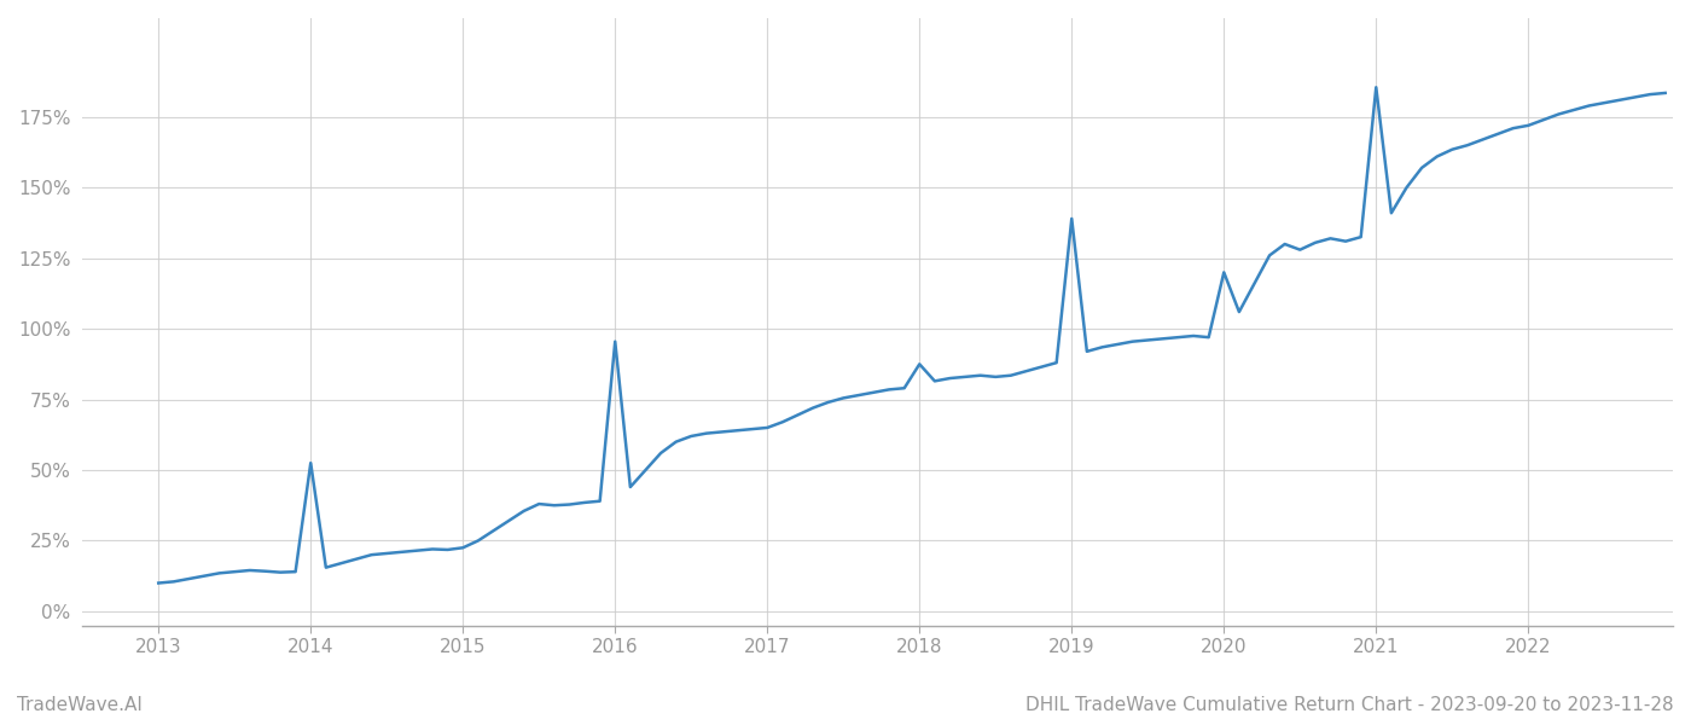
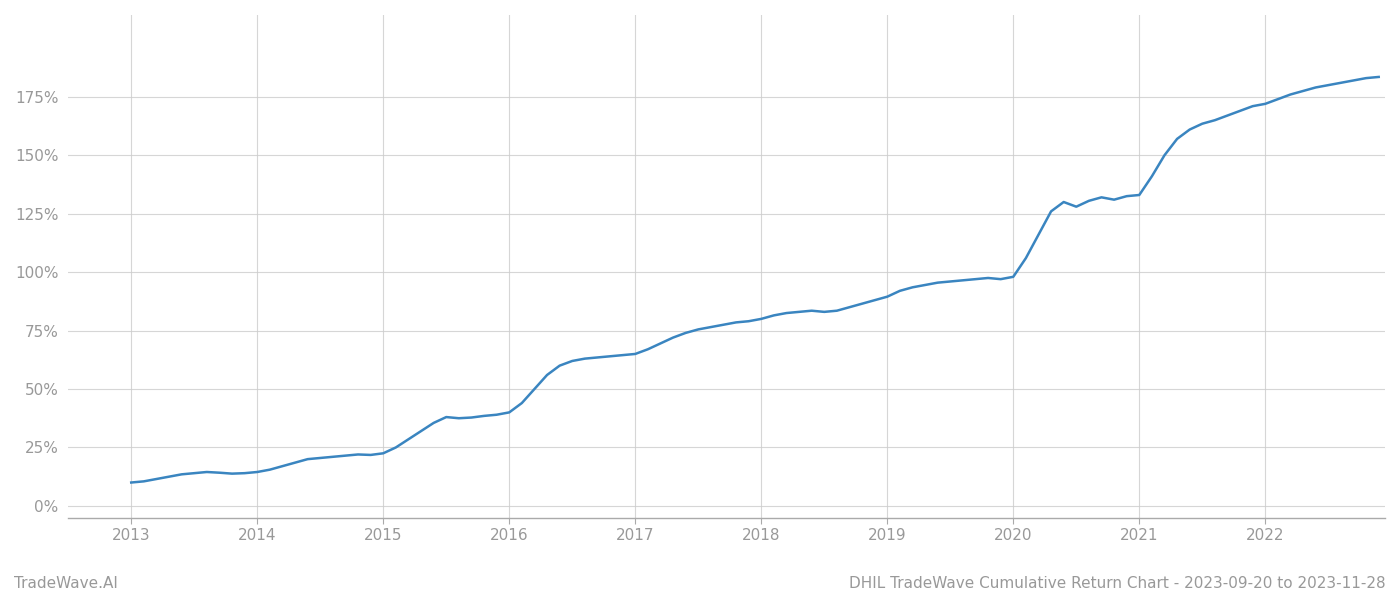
2014: 52.5% -> 14.5%
2016: 95.5% -> 40.0%
2018: 87.5% -> 80.0%
2019: 139.0% -> 89.5%
2020: 120.0% -> 98.0%
2021: 185.5% -> 133.0%
